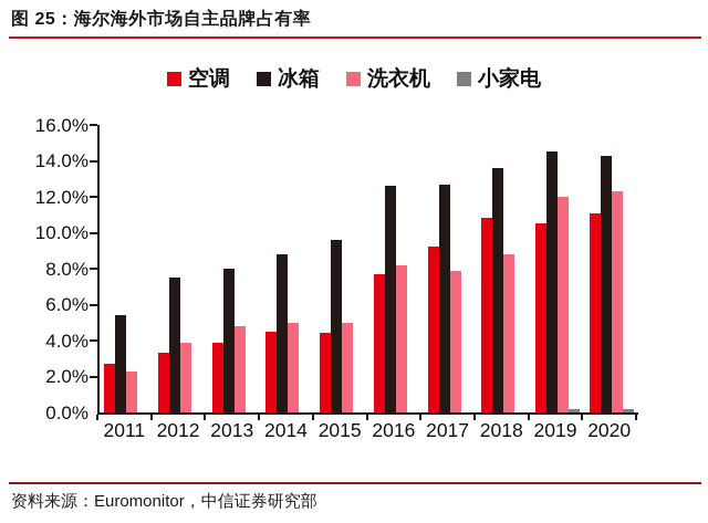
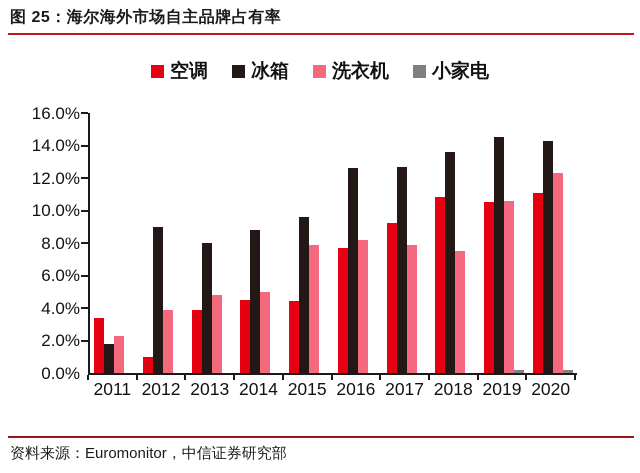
空调/2011: 2.7% -> 3.4%
冰箱/2011: 5.4% -> 1.8%
空调/2012: 3.3% -> 1.0%
冰箱/2012: 7.5% -> 9.0%
洗衣机/2015: 5.0% -> 7.9%
洗衣机/2018: 8.8% -> 7.5%
洗衣机/2019: 12.0% -> 10.6%
